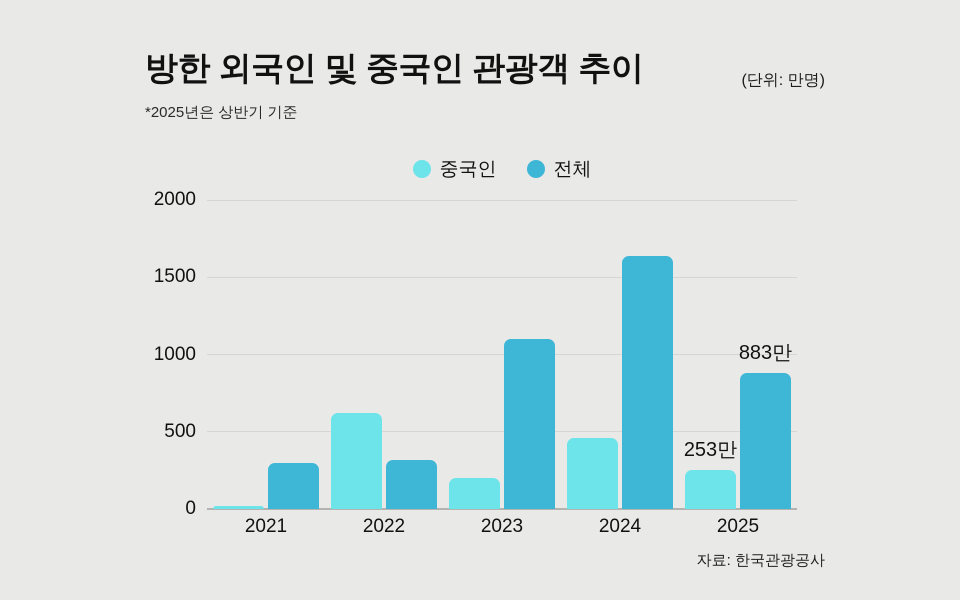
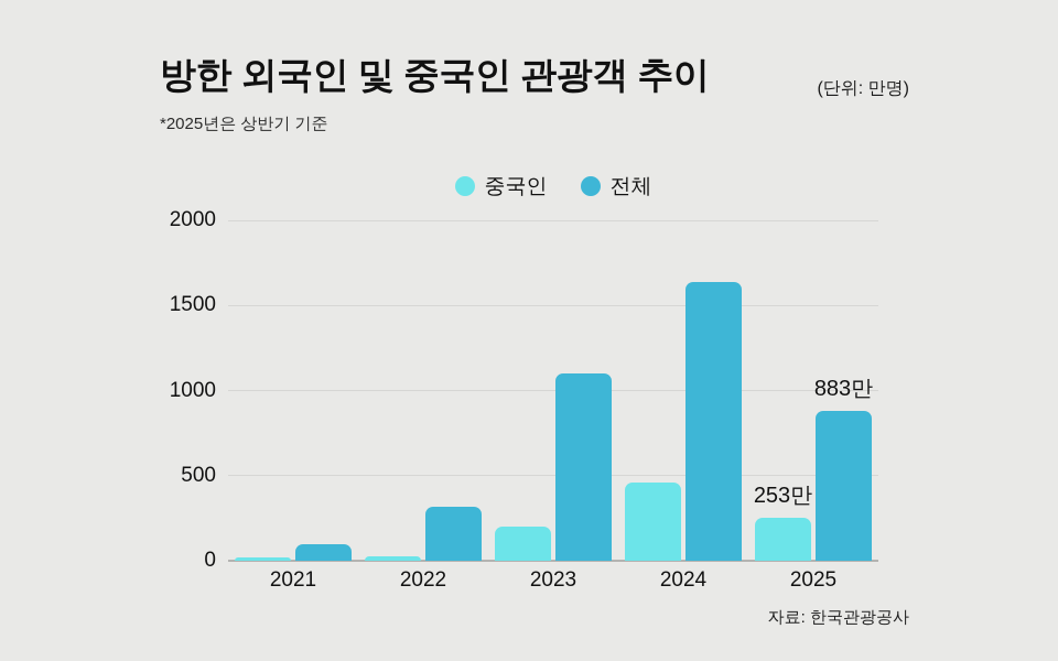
전체/2021: 300 -> 100
중국인/2022: 620 -> 20
